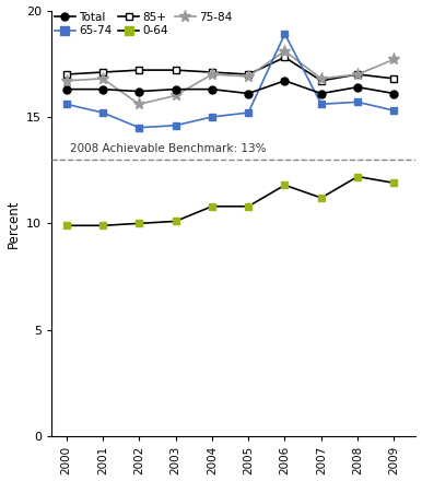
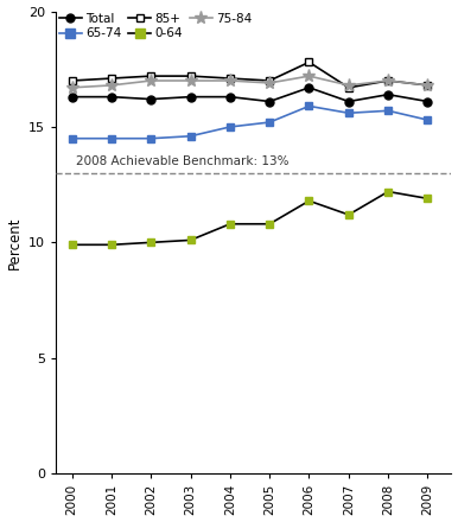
65-74/2000: 15.6 -> 14.5
65-74/2001: 15.2 -> 14.5
75-84/2002: 15.6 -> 17.0
75-84/2003: 16.0 -> 17.0
65-74/2006: 18.9 -> 15.9
75-84/2006: 18.1 -> 17.2
75-84/2009: 17.7 -> 16.8
